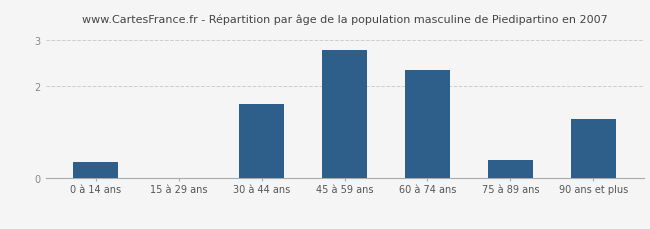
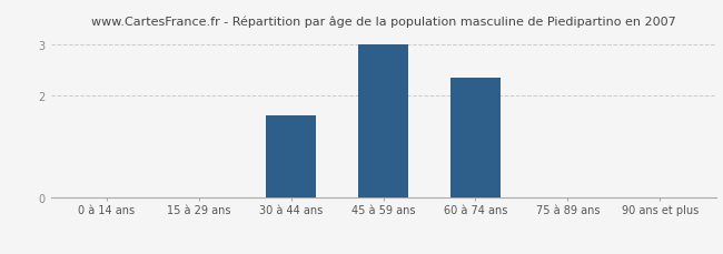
0 à 14 ans: 0.35 -> 0.01
45 à 59 ans: 2.80 -> 3.00
75 à 89 ans: 0.40 -> 0.01
90 ans et plus: 1.30 -> 0.01
